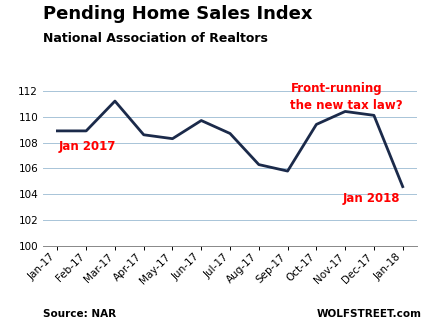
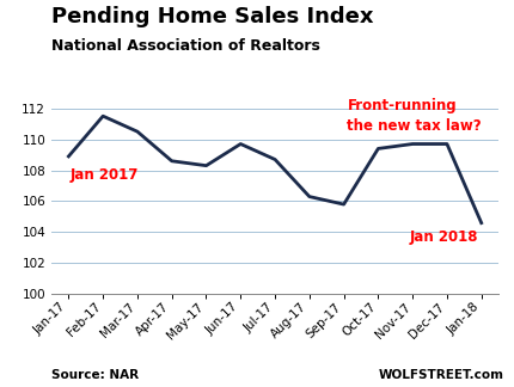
Feb-17: 108.9 -> 111.5
Mar-17: 111.2 -> 110.5
Nov-17: 110.4 -> 109.7
Dec-17: 110.1 -> 109.7
